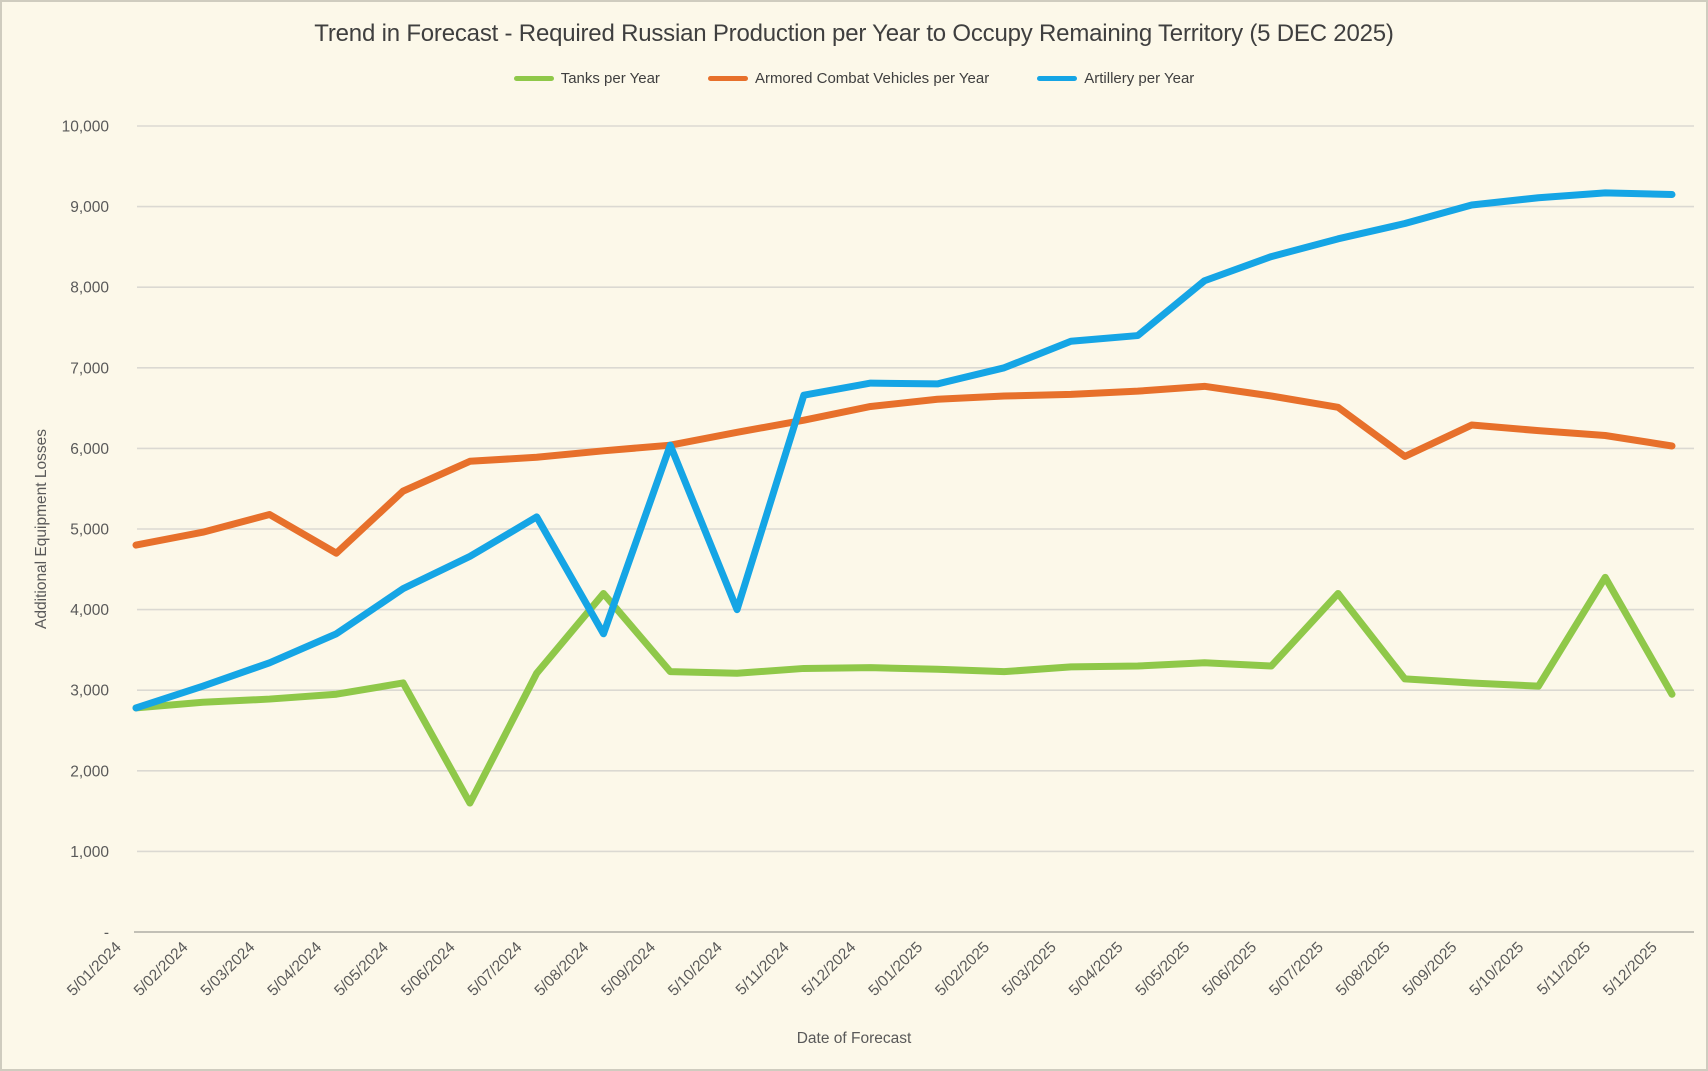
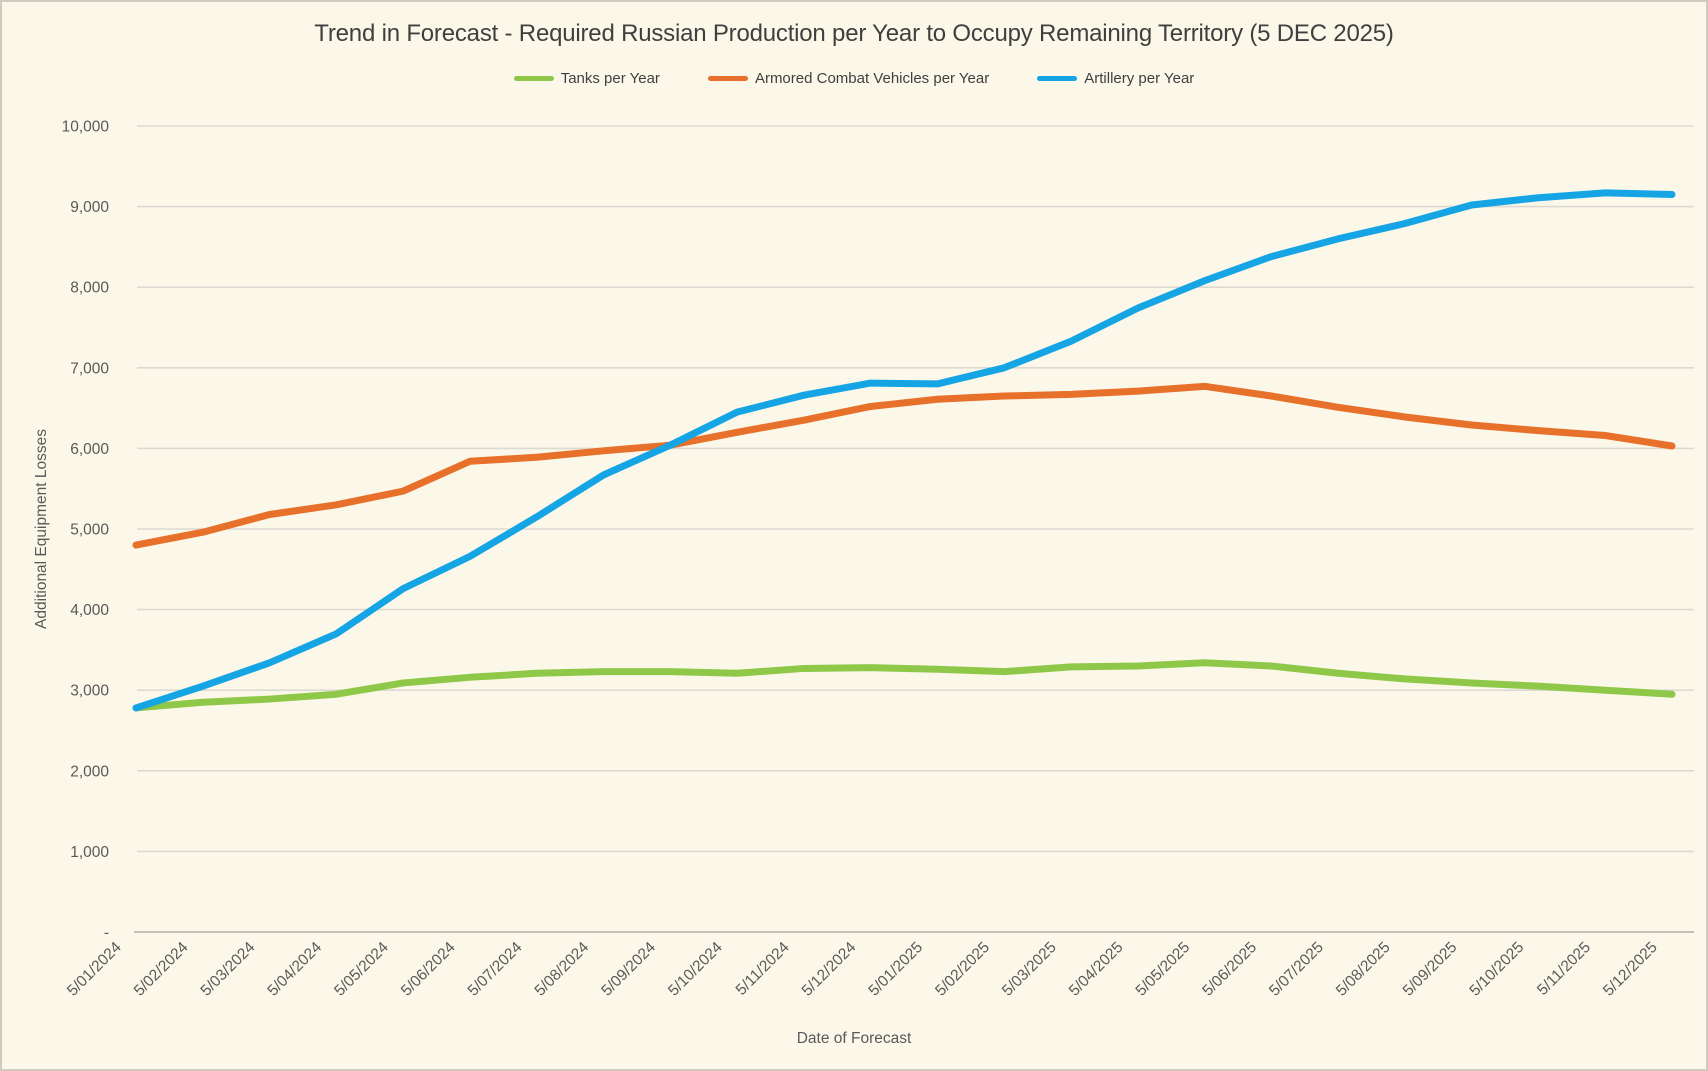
Armored Combat Vehicles per Year/5/04/2024: 4700 -> 5300
Tanks per Year/5/06/2024: 1600 -> 3200
Tanks per Year/5/08/2024: 4200 -> 3200
Artillery per Year/5/08/2024: 3700 -> 5700
Artillery per Year/5/10/2024: 4000 -> 6400
Artillery per Year/5/04/2025: 7400 -> 7700
Tanks per Year/5/07/2025: 4200 -> 3200
Armored Combat Vehicles per Year/5/08/2025: 5900 -> 6400
Tanks per Year/5/11/2025: 4400 -> 3000
